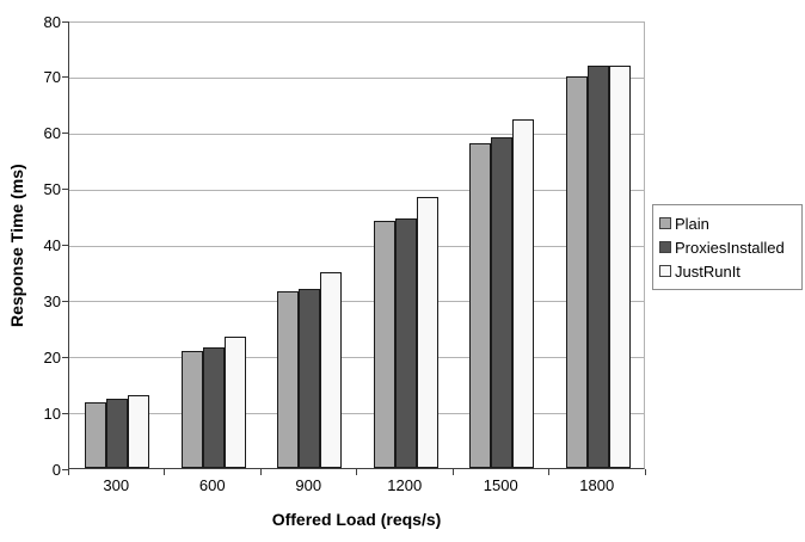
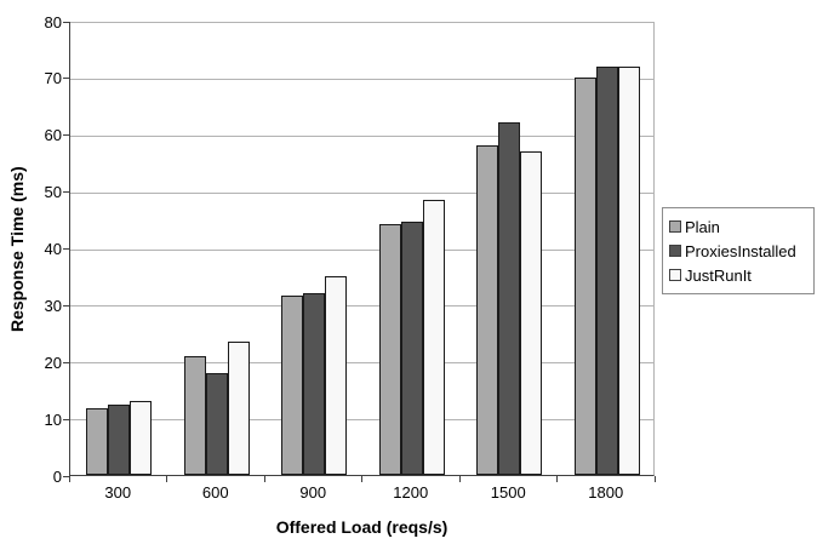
ProxiesInstalled/600: 22 -> 18
ProxiesInstalled/1500: 59 -> 62
JustRunIt/1500: 62 -> 57
